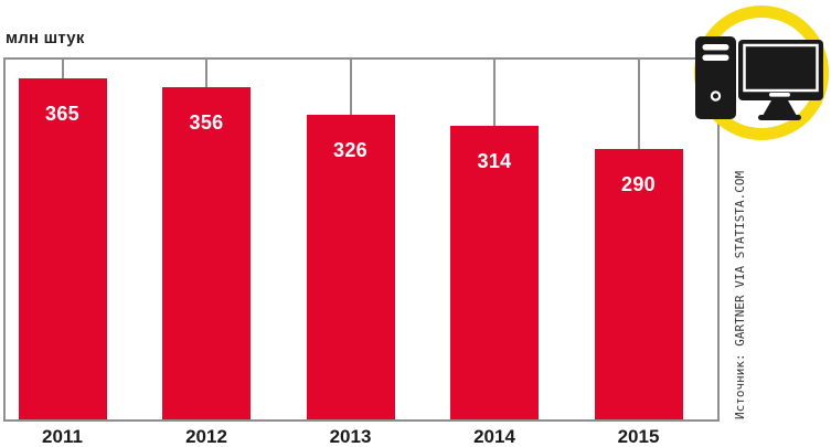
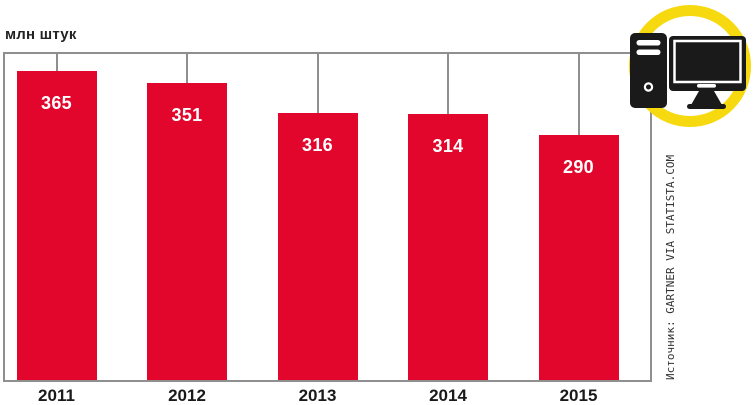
2012: 356 -> 351
2013: 326 -> 316
